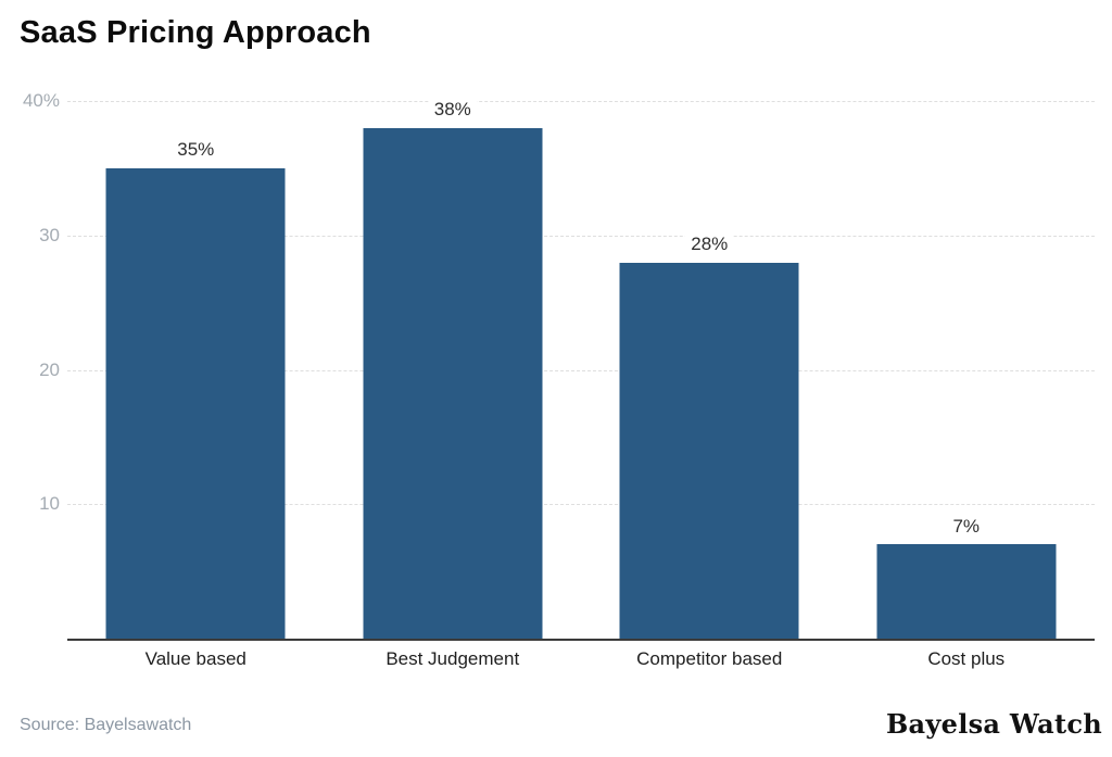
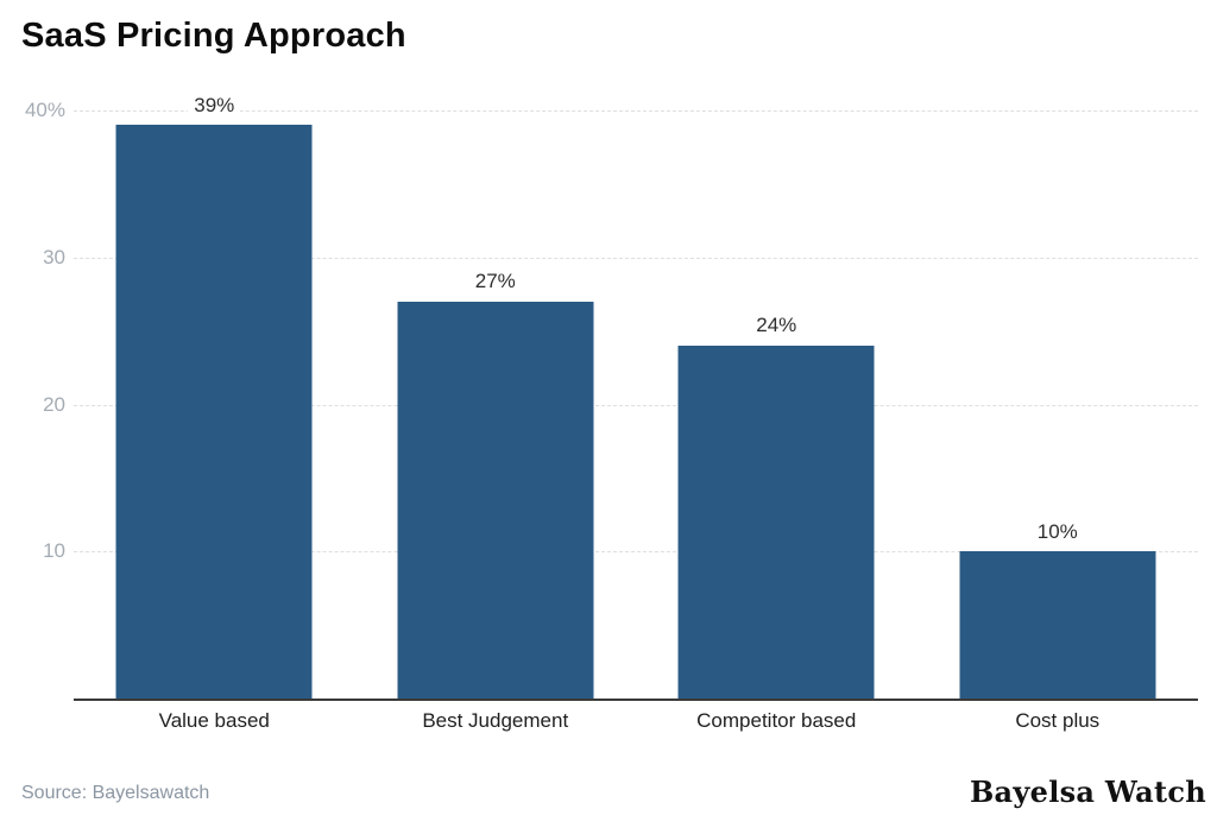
Value based: 35% -> 39%
Best Judgement: 38% -> 27%
Competitor based: 28% -> 24%
Cost plus: 7% -> 10%
